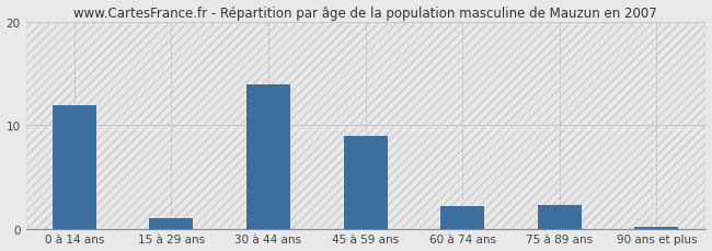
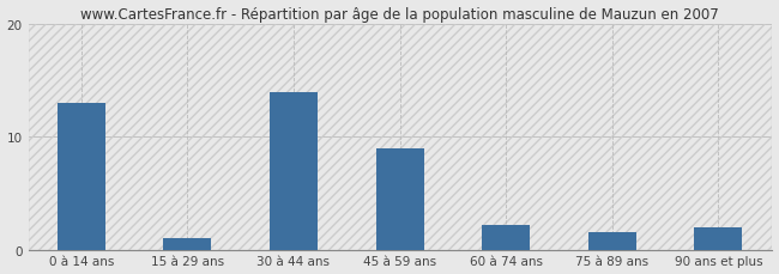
0 à 14 ans: 12.0 -> 13.0
75 à 89 ans: 2.3 -> 1.6
90 ans et plus: 0.2 -> 2.0
